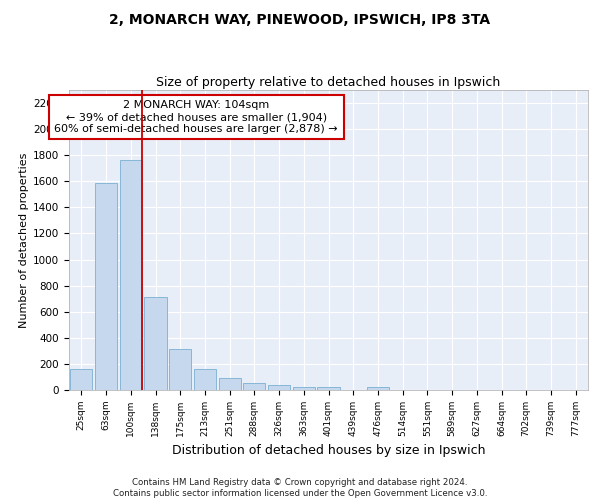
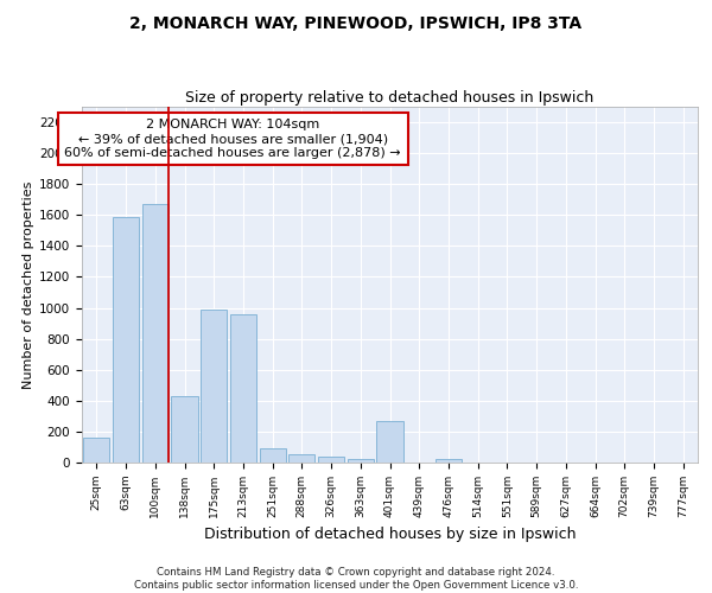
100sqm: 1760 -> 1670
138sqm: 710 -> 430
175sqm: 320 -> 990
213sqm: 160 -> 960
401sqm: 20 -> 270
